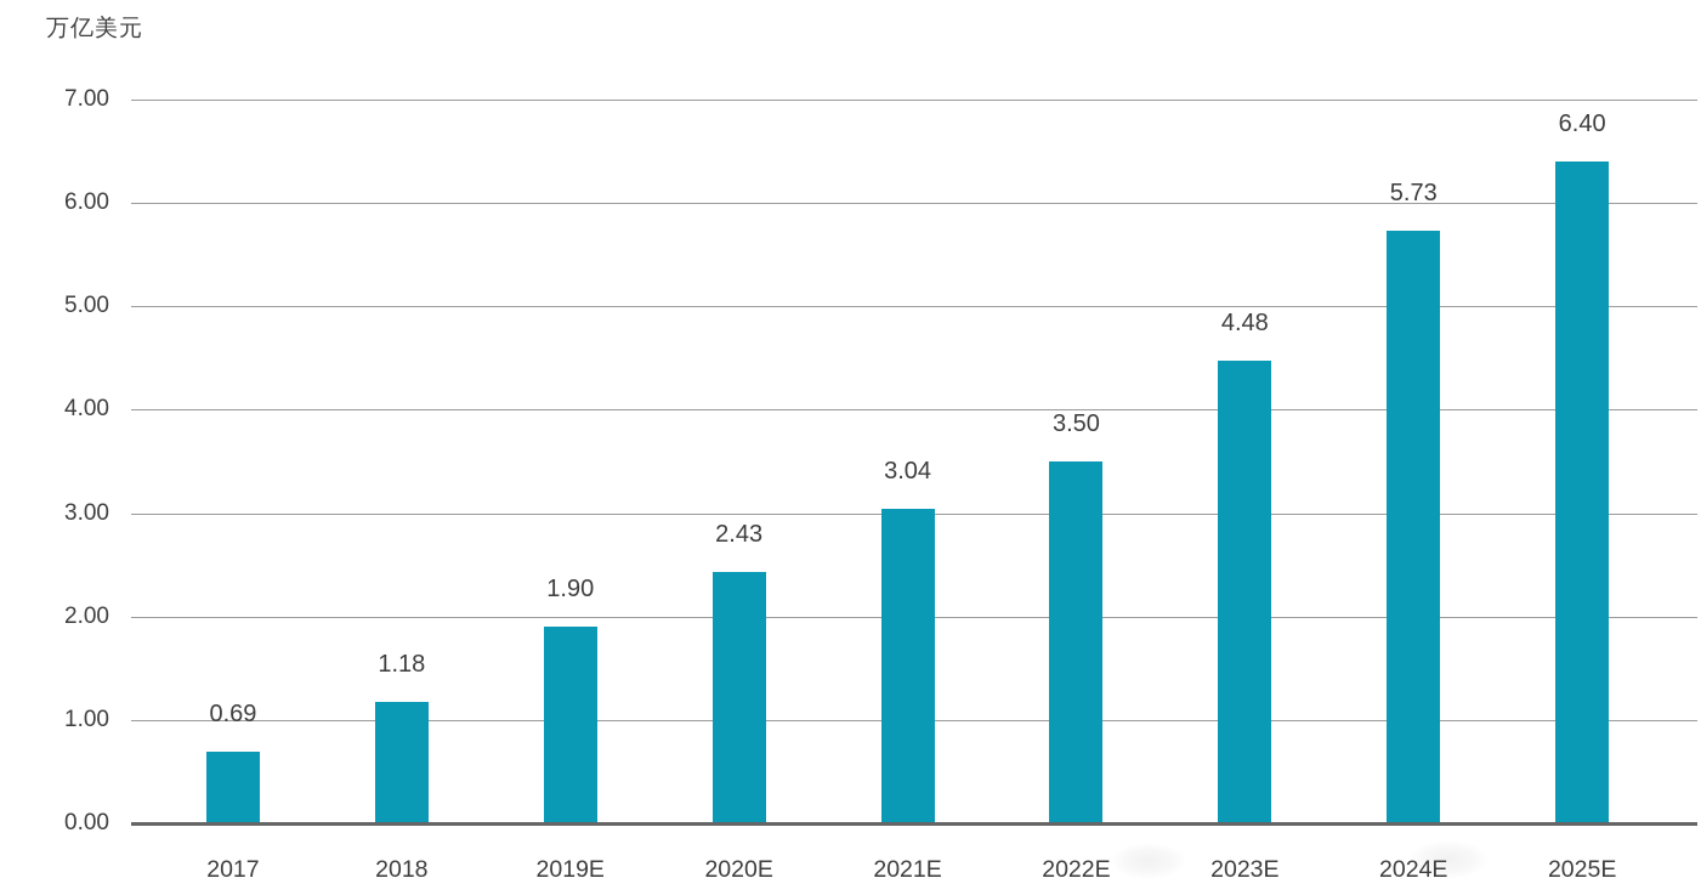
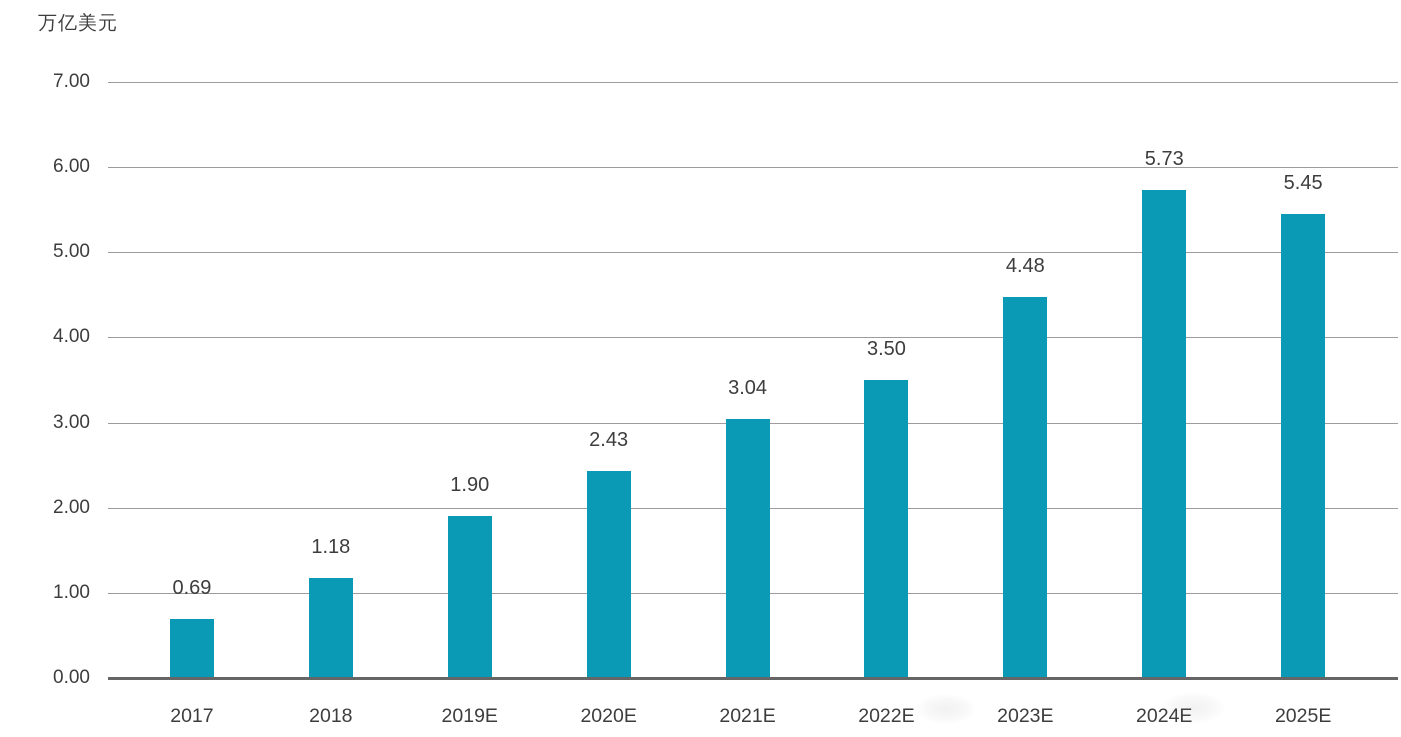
2025E: 6.40 -> 5.45
